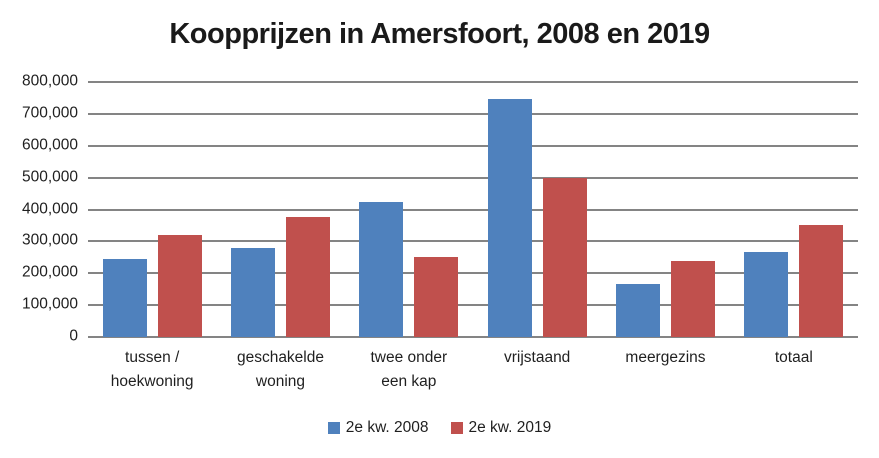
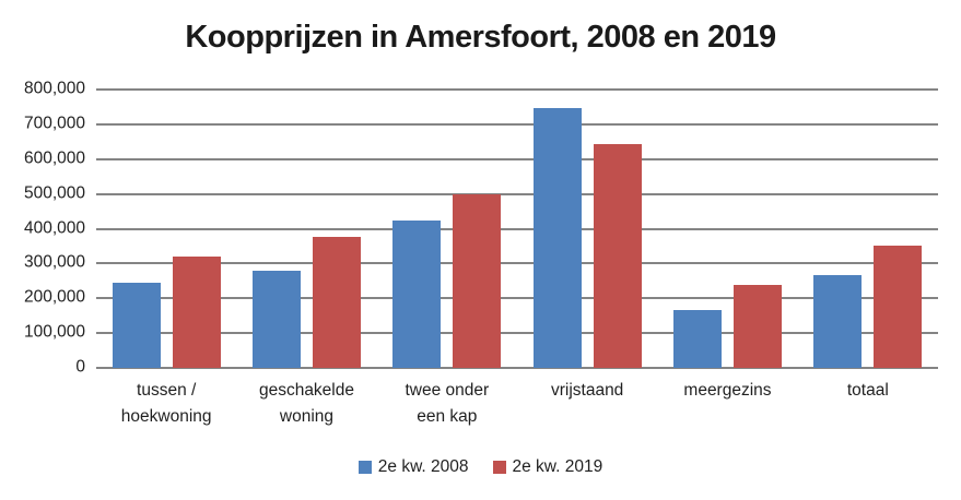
2e kw. 2019/twee onder een kap: 250000 -> 500000
2e kw. 2019/vrijstaand: 500000 -> 640000
